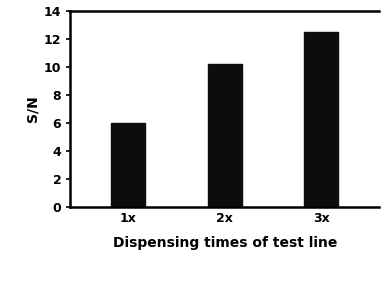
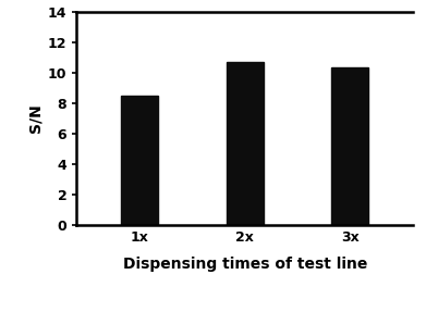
1x: 6.0 -> 8.5
2x: 10.2 -> 10.7
3x: 12.5 -> 10.4
